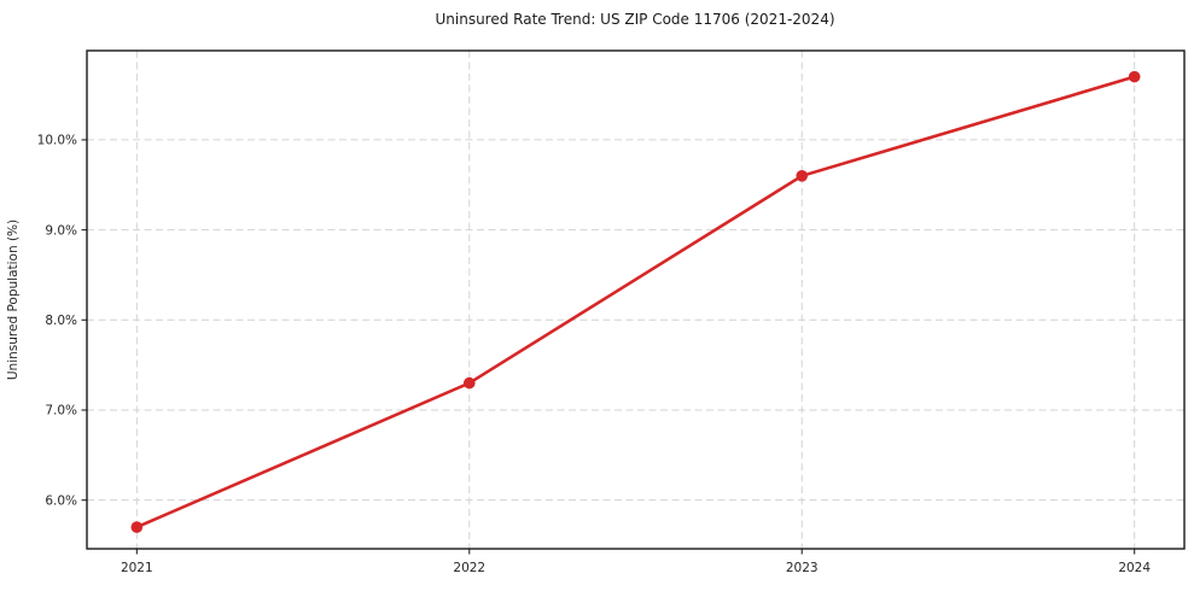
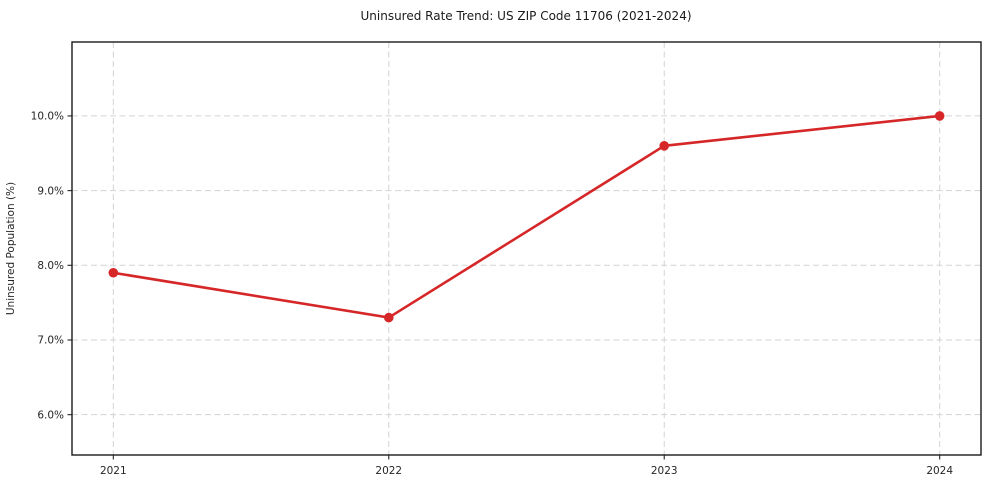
2021: 5.7% -> 7.9%
2024: 10.7% -> 10.0%
